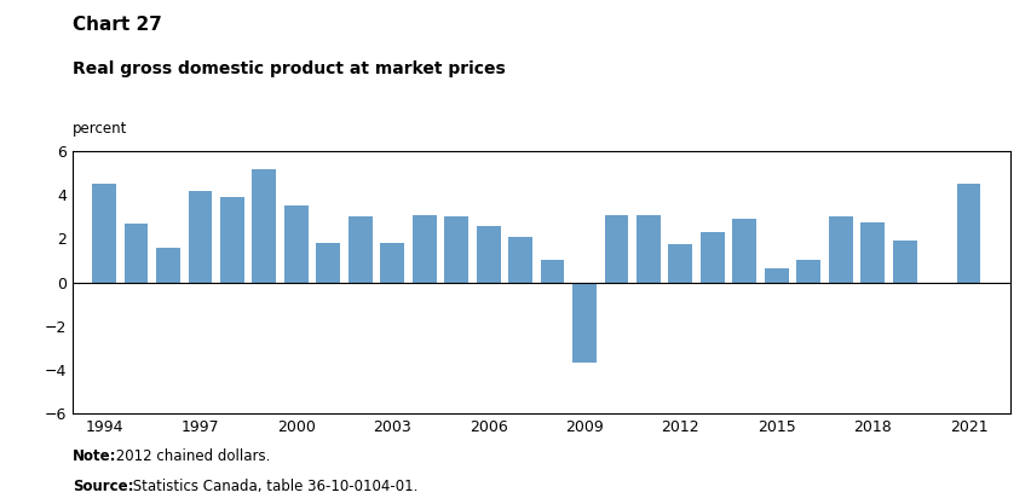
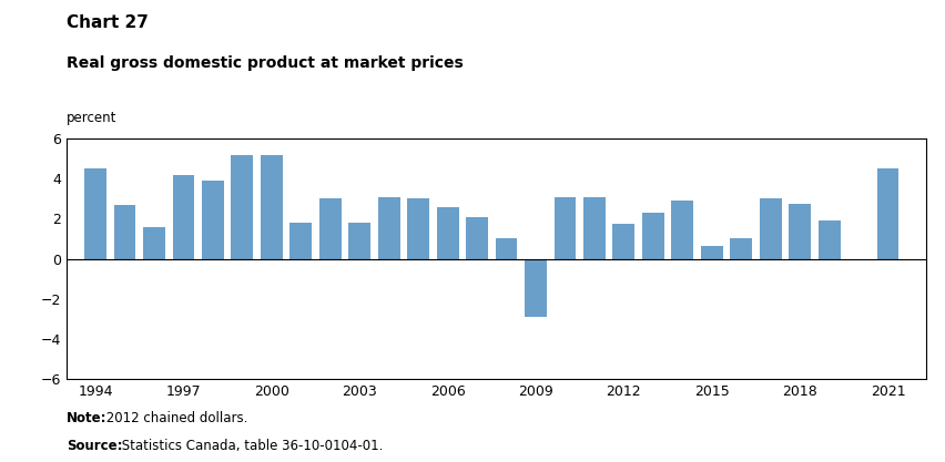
2000: 3.5 -> 5.2
2009: -3.7 -> -2.9
